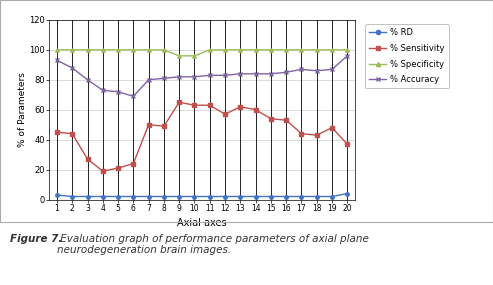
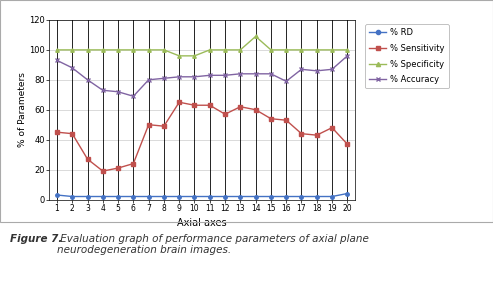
% Specificity/14: 100 -> 109
% Accuracy/16: 85 -> 79
